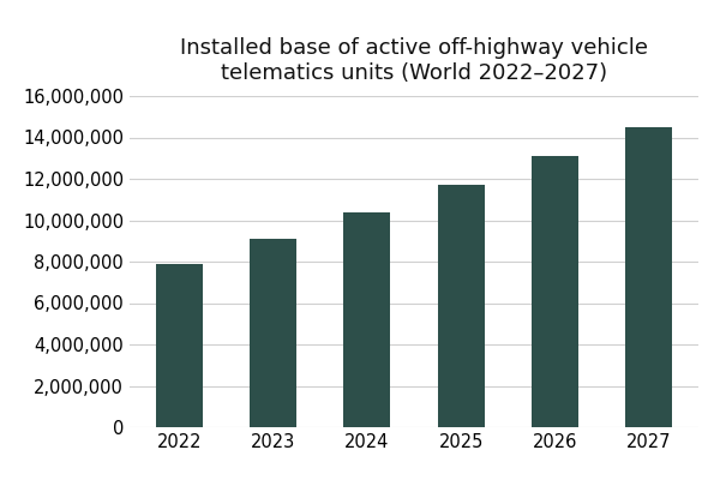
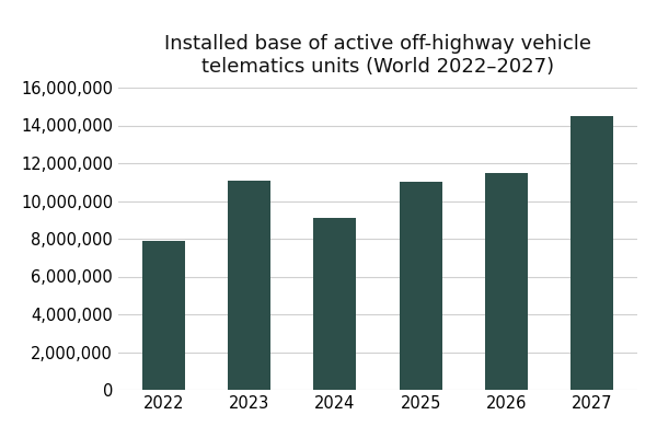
2023: 9,100,000 -> 11,100,000
2024: 10,400,000 -> 9,100,000
2025: 11,700,000 -> 11,000,000
2026: 13,100,000 -> 11,500,000
